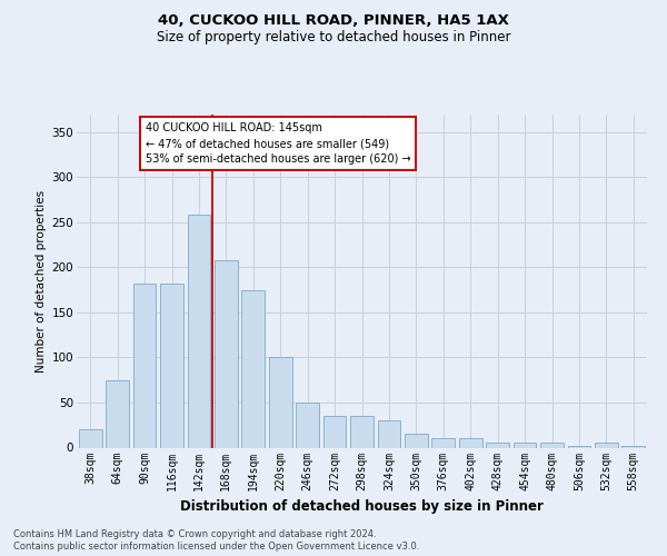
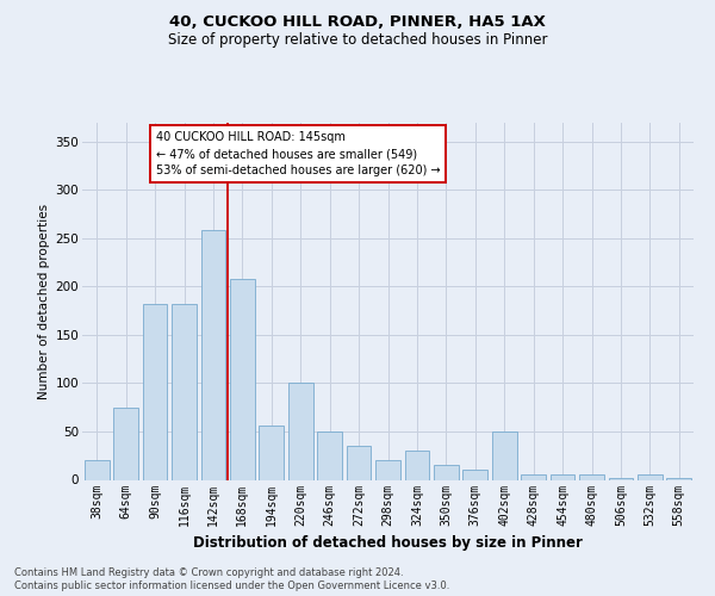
194sqm: 175 -> 56
298sqm: 35 -> 20
402sqm: 10 -> 50
